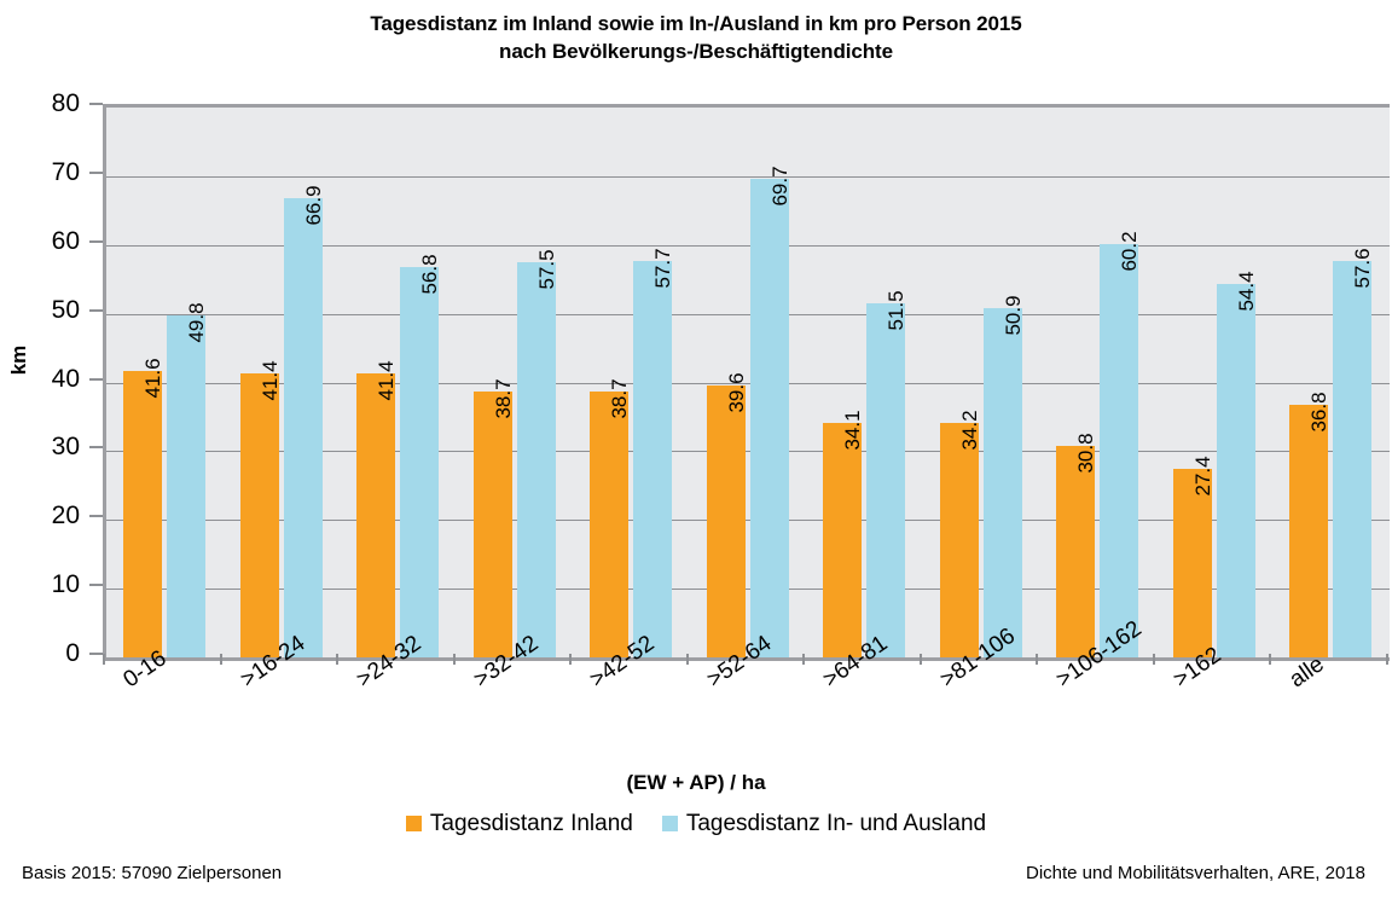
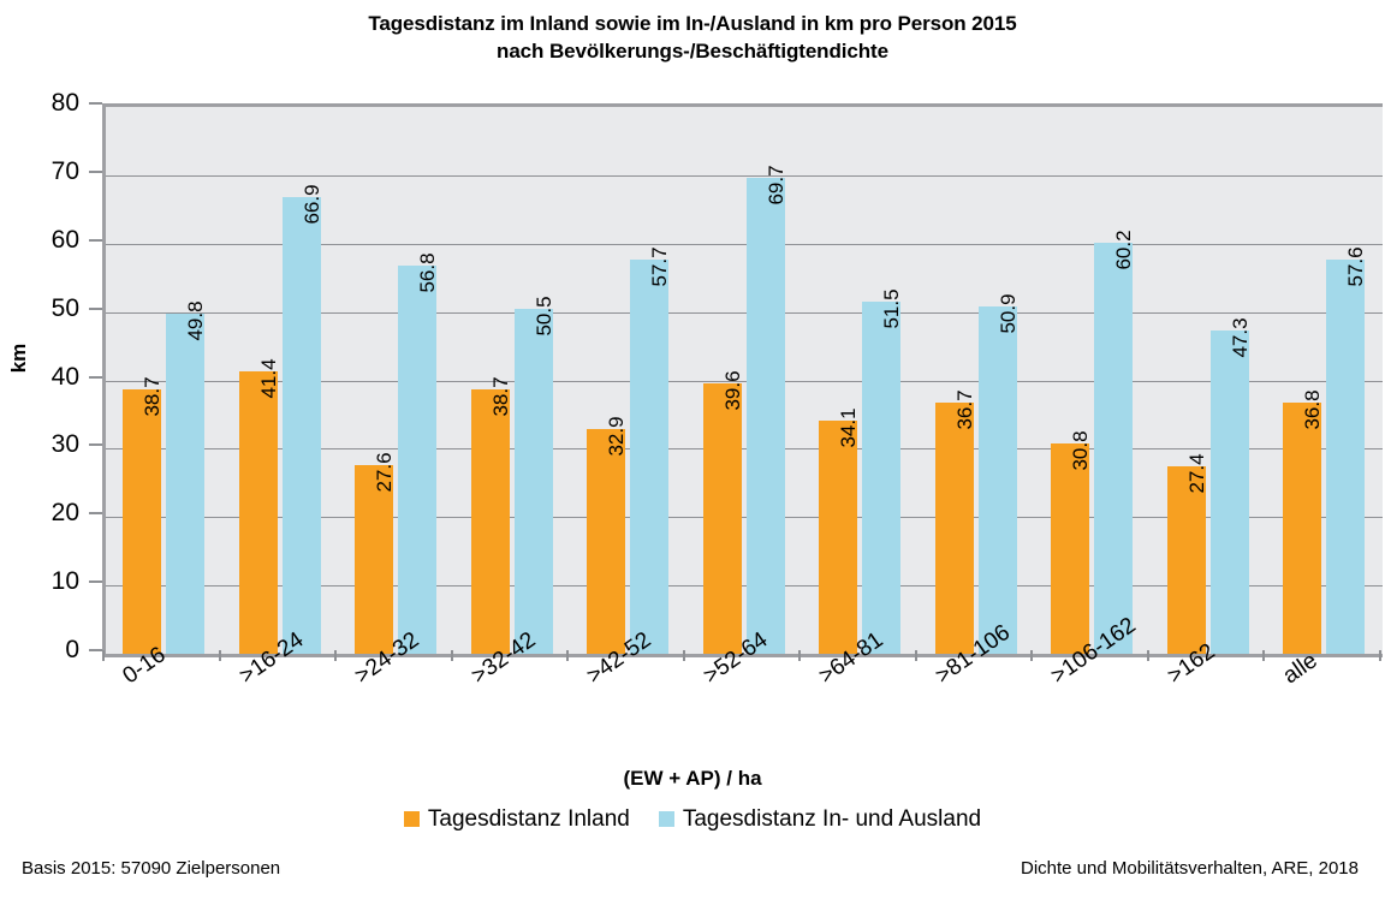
Tagesdistanz Inland/0-16: 41.6 -> 38.7
Tagesdistanz Inland/>24-32: 41.4 -> 27.6
Tagesdistanz In- und Ausland/>32-42: 57.5 -> 50.5
Tagesdistanz Inland/>42-52: 38.7 -> 32.9
Tagesdistanz Inland/>81-106: 34.2 -> 36.7
Tagesdistanz In- und Ausland/>162: 54.4 -> 47.3
